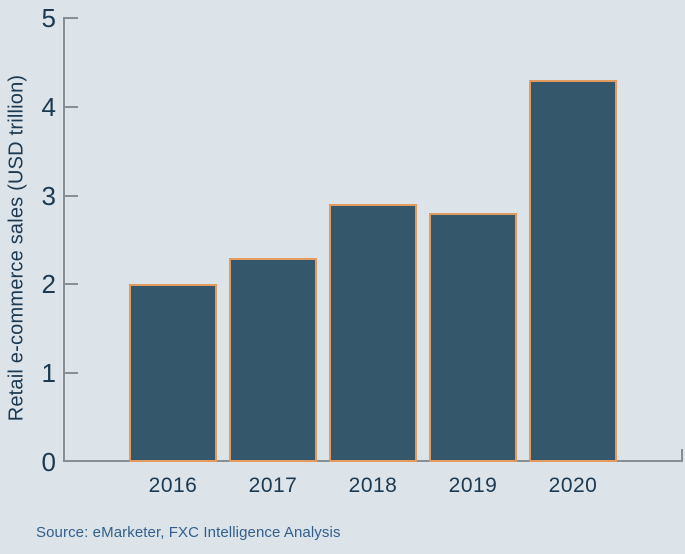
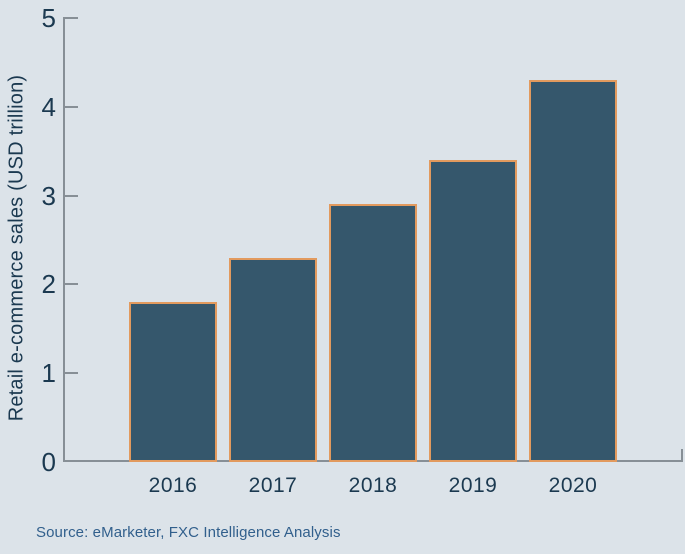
2016: 2.0 -> 1.8
2019: 2.8 -> 3.4
